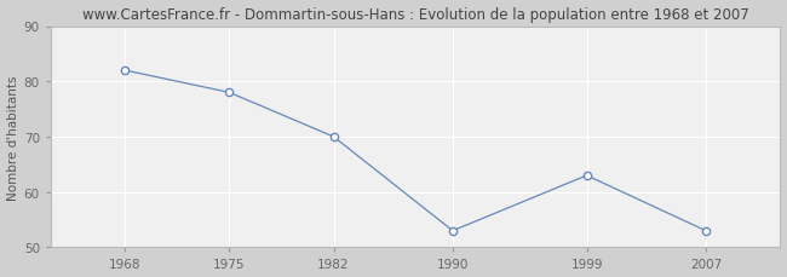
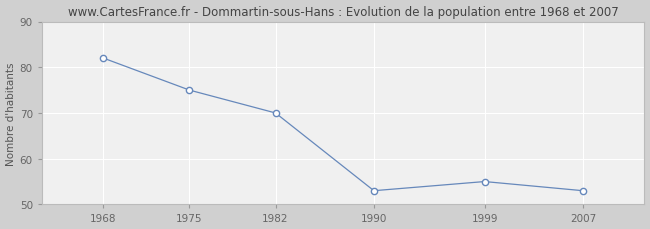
1975: 78 -> 75
1999: 63 -> 55
